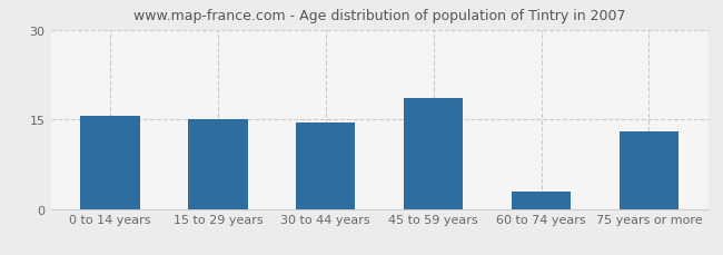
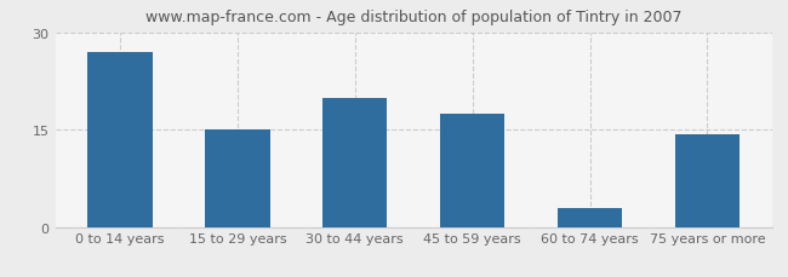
0 to 14 years: 15.5 -> 27.0
30 to 44 years: 14.5 -> 19.8
45 to 59 years: 18.5 -> 17.4
75 years or more: 13.0 -> 14.2
